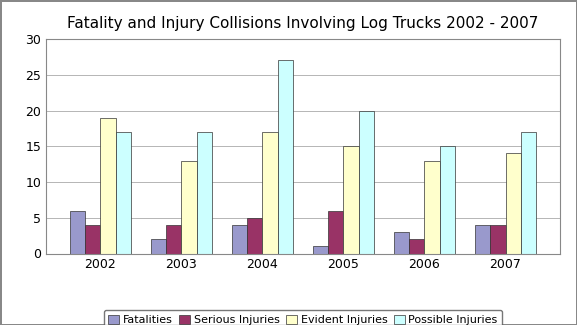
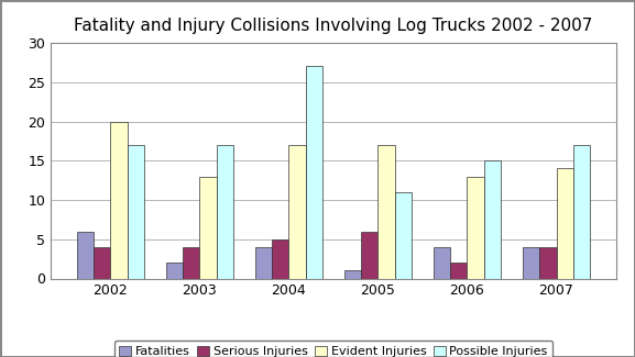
Evident Injuries/2002: 19 -> 20
Evident Injuries/2005: 15 -> 17
Possible Injuries/2005: 20 -> 11
Fatalities/2006: 3 -> 4
